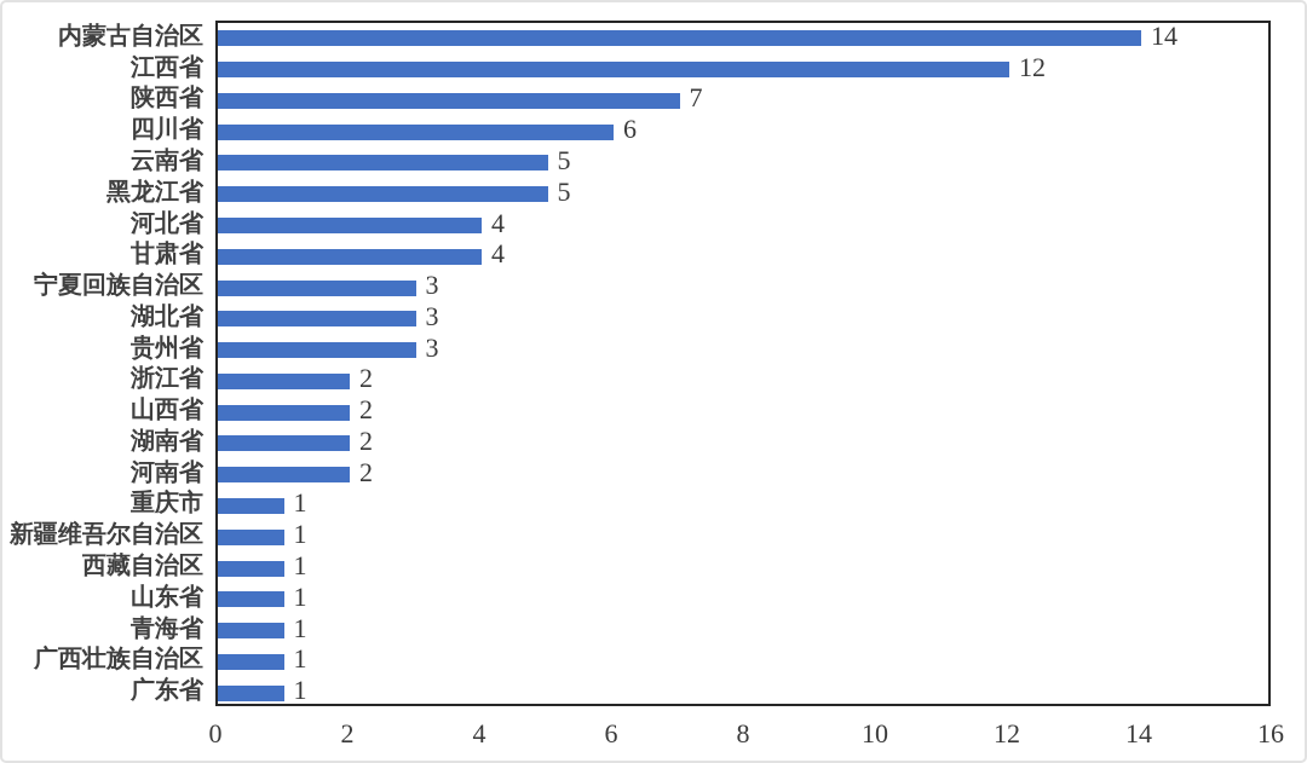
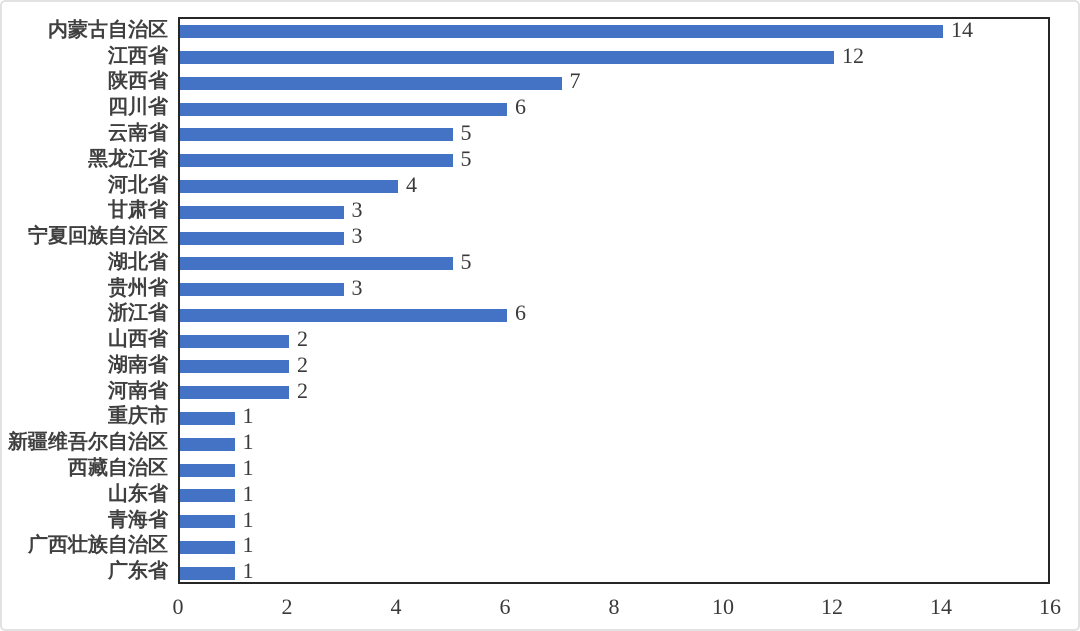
甘肃省: 4 -> 3
湖北省: 3 -> 5
浙江省: 2 -> 6
